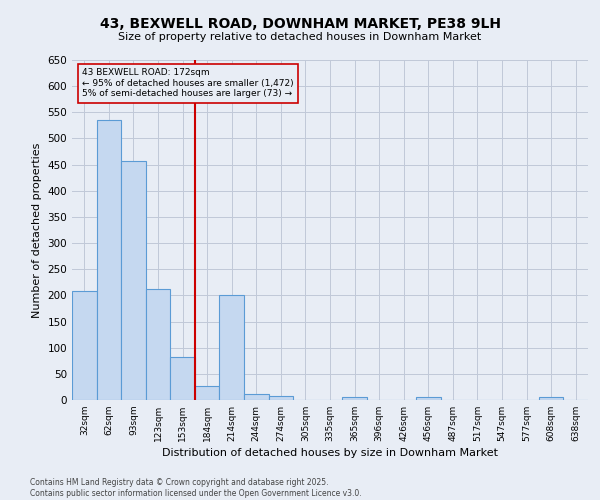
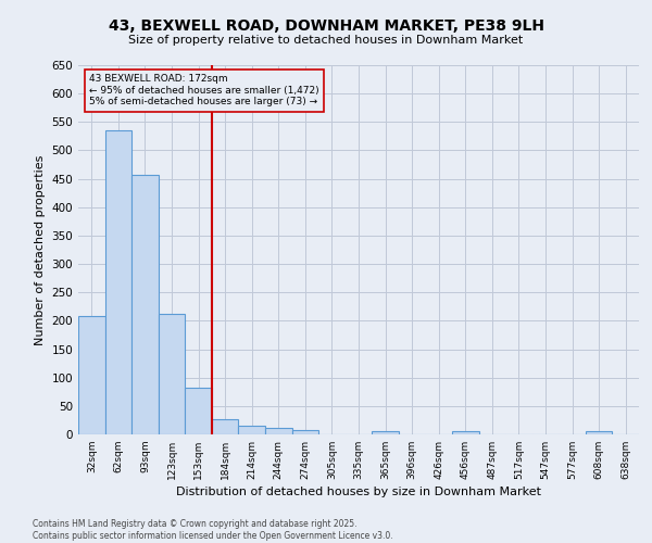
214sqm: 200 -> 15
